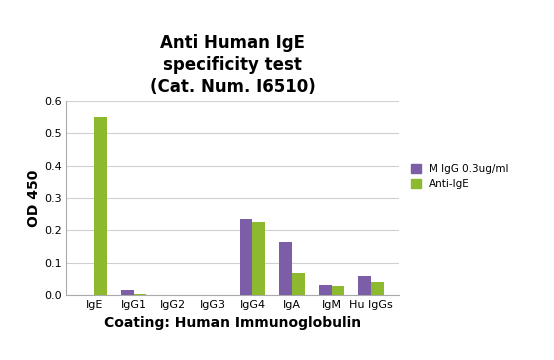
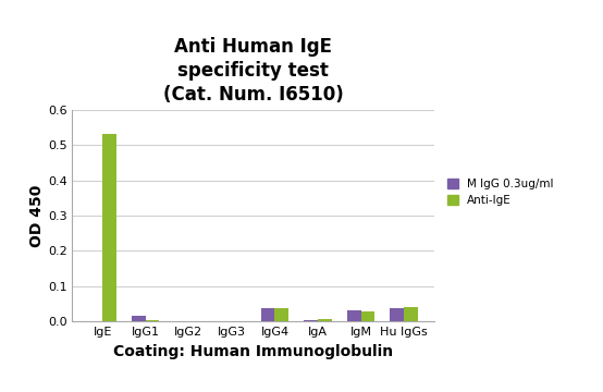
Anti-IgE/IgE: 0.550 -> 0.530
M IgG 0.3ug/ml/IgG4: 0.235 -> 0.038
Anti-IgE/IgG4: 0.225 -> 0.037
M IgG 0.3ug/ml/IgA: 0.165 -> 0.004
Anti-IgE/IgA: 0.070 -> 0.008
M IgG 0.3ug/ml/Hu IgGs: 0.060 -> 0.038
